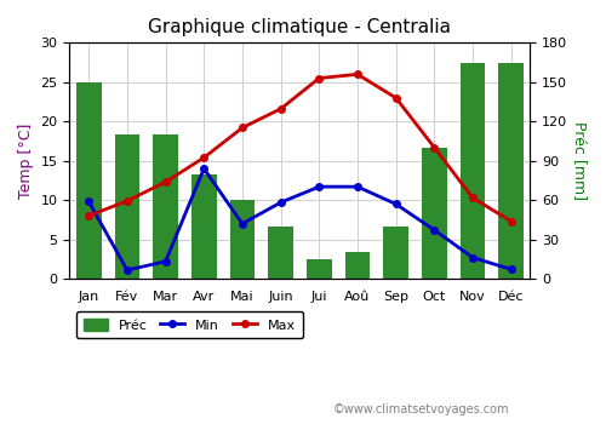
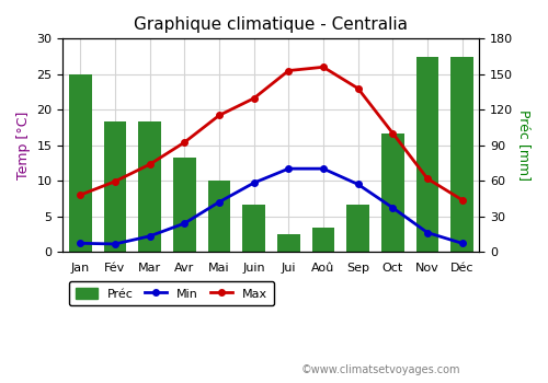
Min/Jan: 9.8 -> 1.2
Min/Avr: 14.0 -> 4.0
